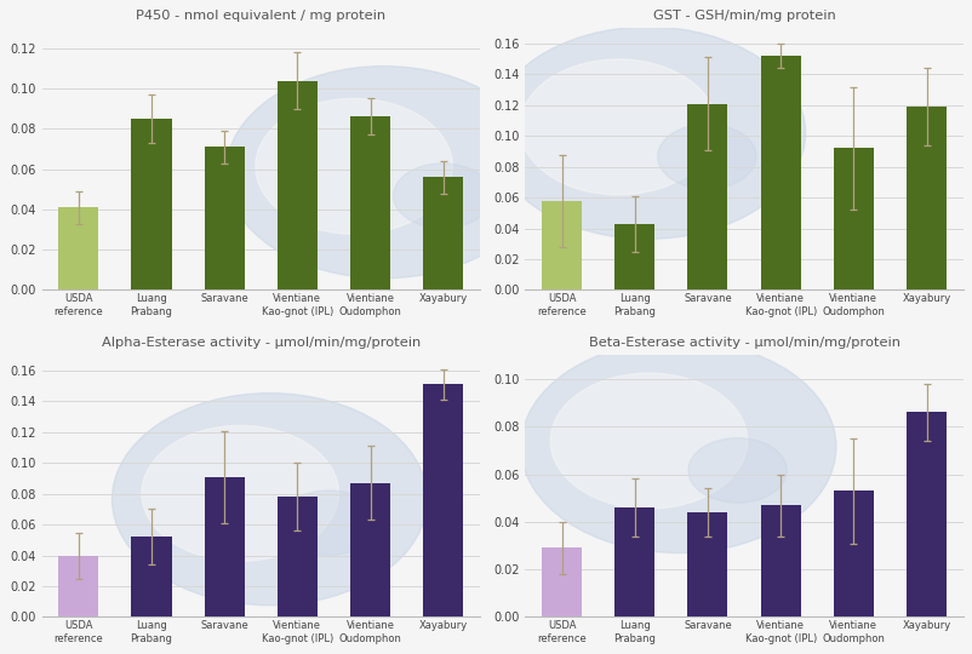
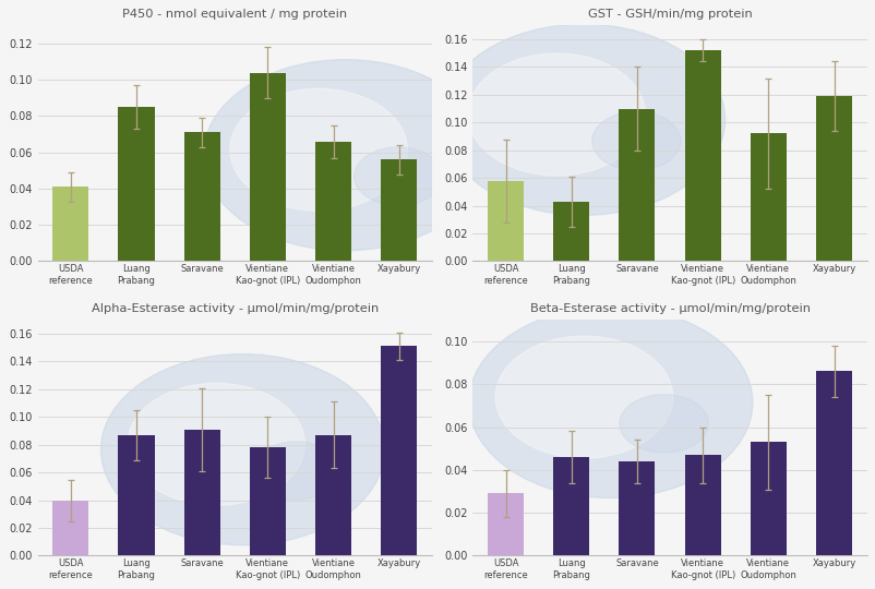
P450 - nmol equivalent / mg protein/Vientiane Oudomphon: 0.086 -> 0.066
GST - GSH/min/mg protein/Saravane: 0.121 -> 0.110
Alpha-Esterase activity - μmol/min/mg/protein/Luang Prabang: 0.052 -> 0.087
